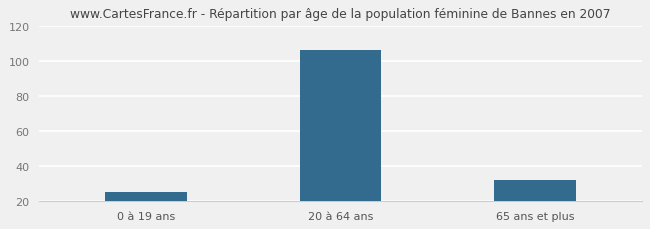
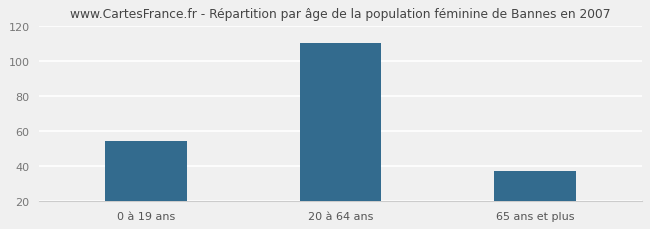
0 à 19 ans: 25 -> 54
20 à 64 ans: 106 -> 110
65 ans et plus: 32 -> 37
